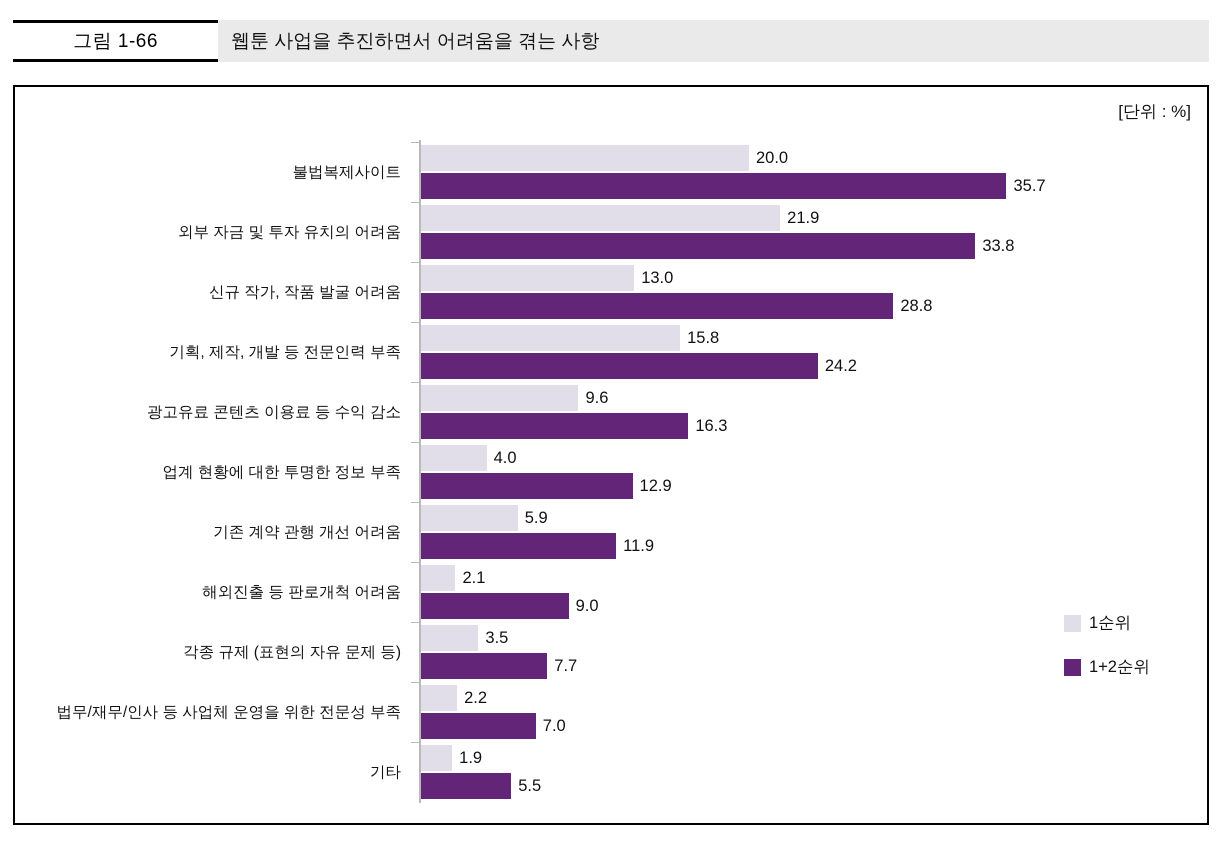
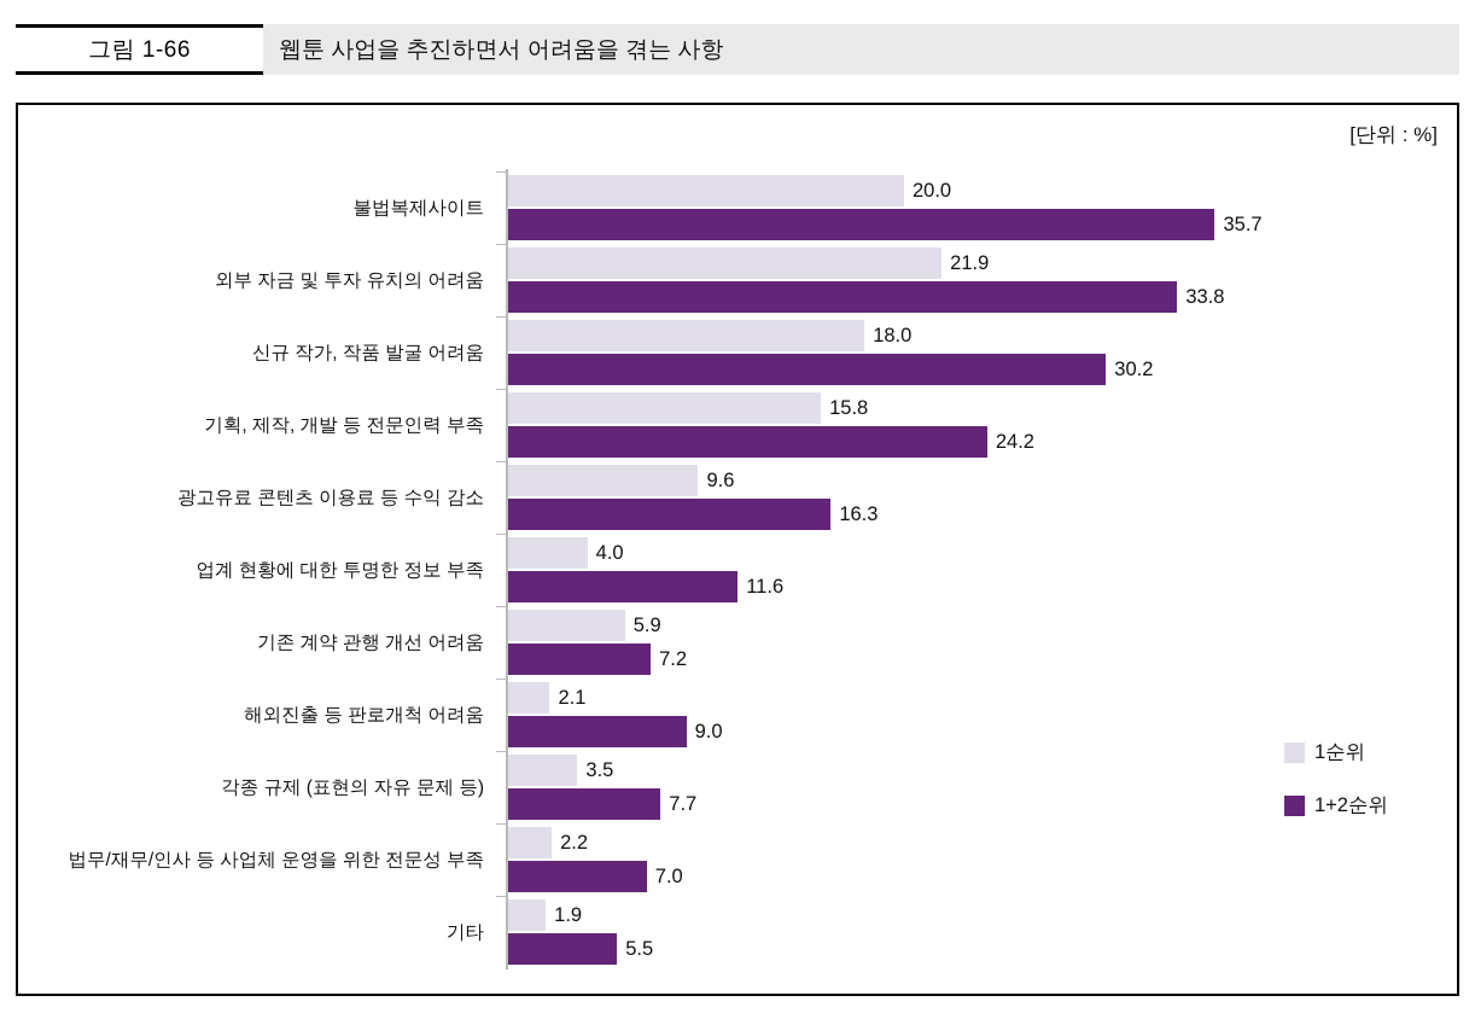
1순위/신규 작가, 작품 발굴 어려움: 13.0 -> 18.0
1+2순위/신규 작가, 작품 발굴 어려움: 28.8 -> 30.2
1+2순위/업계 현황에 대한 투명한 정보 부족: 12.9 -> 11.6
1+2순위/기존 계약 관행 개선 어려움: 11.9 -> 7.2
